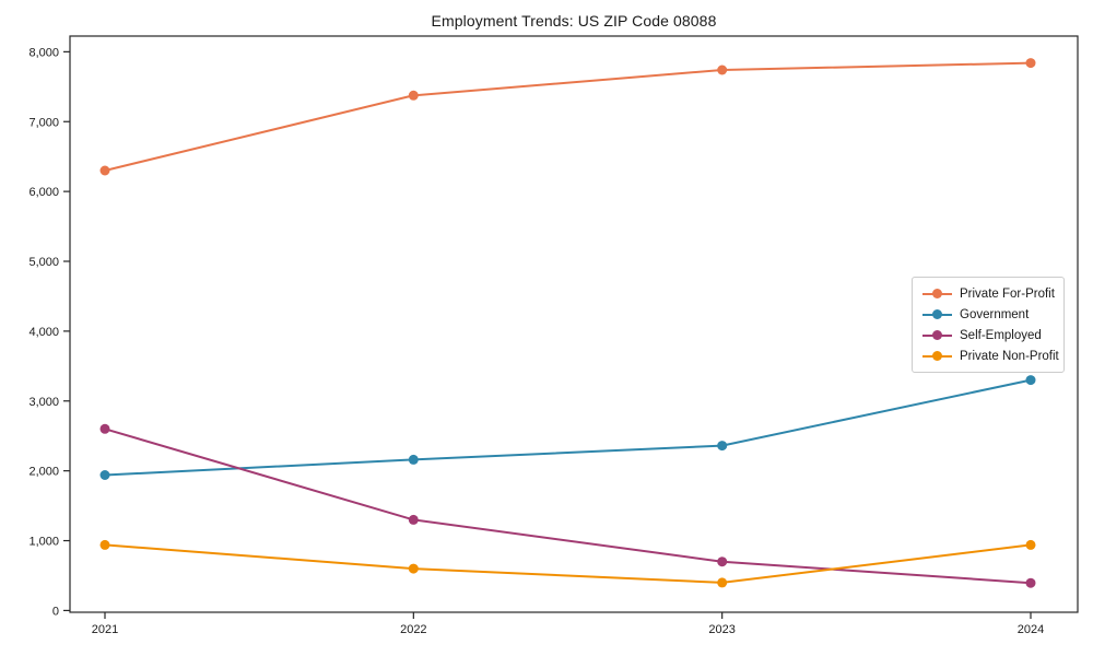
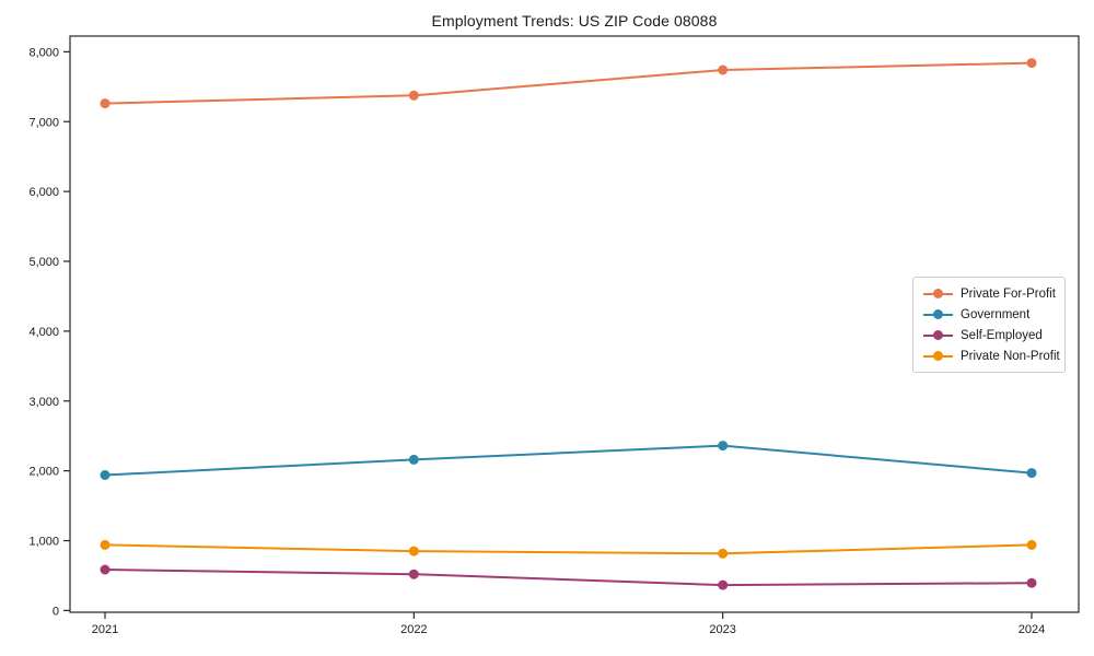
Private For-Profit/2021: 6300 -> 7300
Self-Employed/2021: 2600 -> 600
Self-Employed/2022: 1300 -> 500
Private Non-Profit/2022: 600 -> 800
Self-Employed/2023: 700 -> 400
Private Non-Profit/2023: 400 -> 800
Government/2024: 3300 -> 2000
